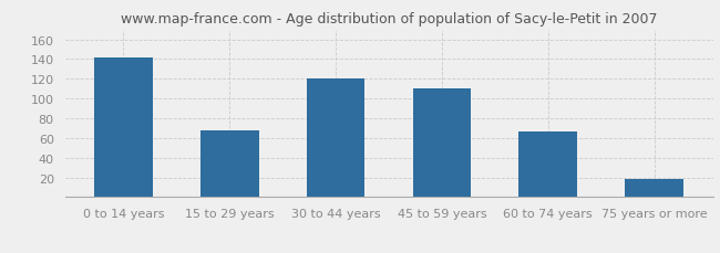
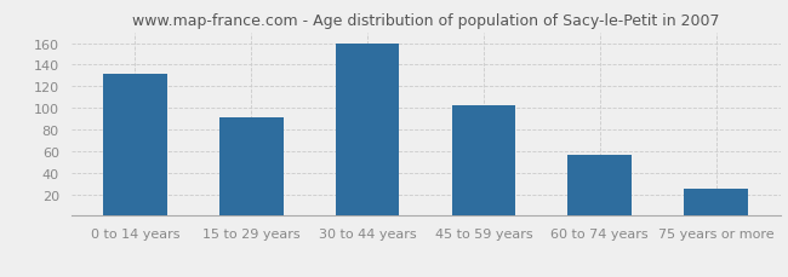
0 to 14 years: 142 -> 132
15 to 29 years: 68 -> 91
30 to 44 years: 120 -> 160
45 to 59 years: 110 -> 102
60 to 74 years: 66 -> 57
75 years or more: 18 -> 25
